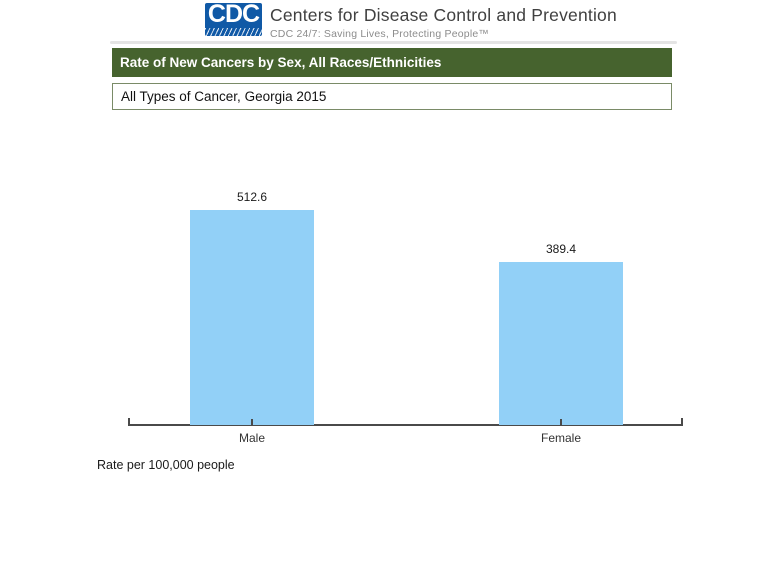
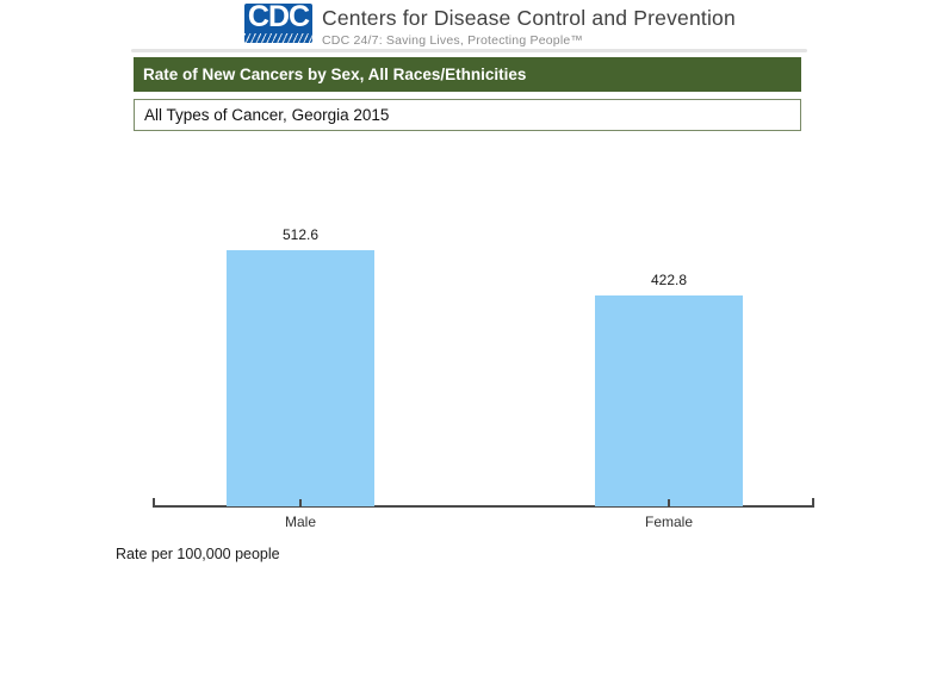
Female: 389.4 -> 422.8
